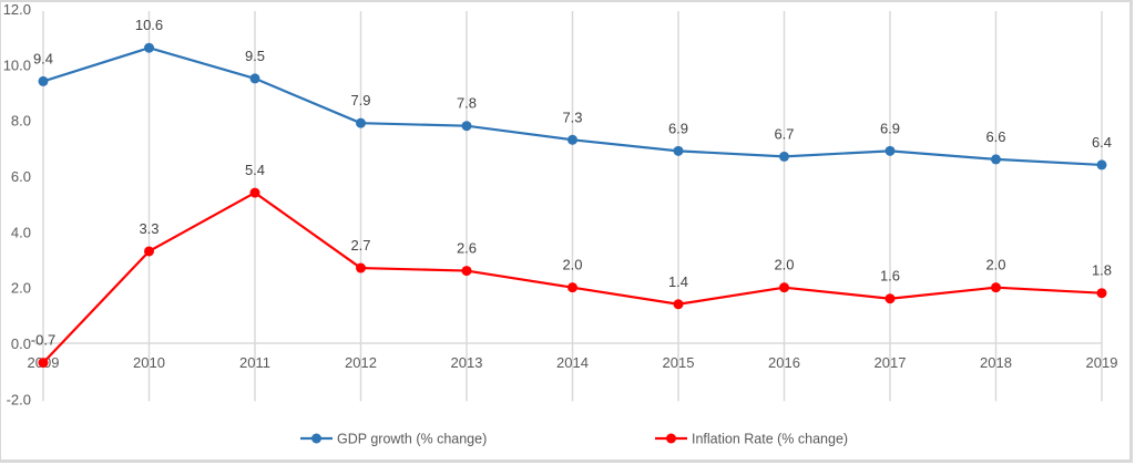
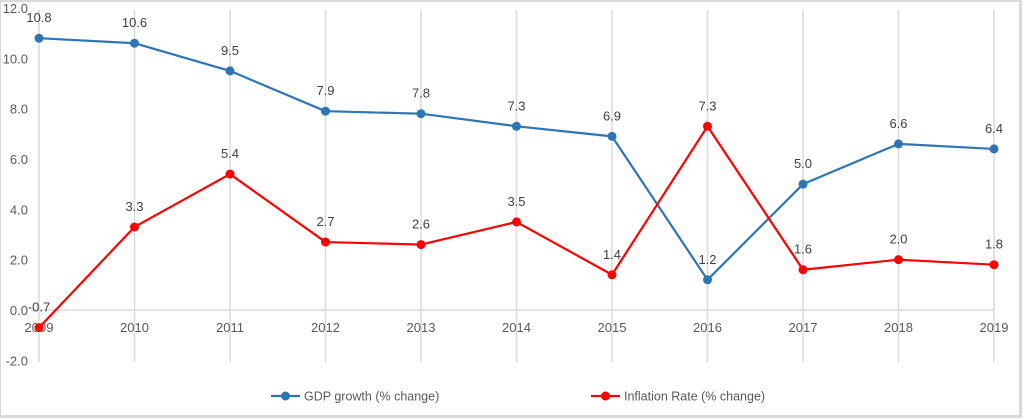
GDP growth (% change)/2009: 9.4 -> 10.8
Inflation Rate (% change)/2014: 2.0 -> 3.5
GDP growth (% change)/2016: 6.7 -> 1.2
Inflation Rate (% change)/2016: 2.0 -> 7.3
GDP growth (% change)/2017: 6.9 -> 5.0
